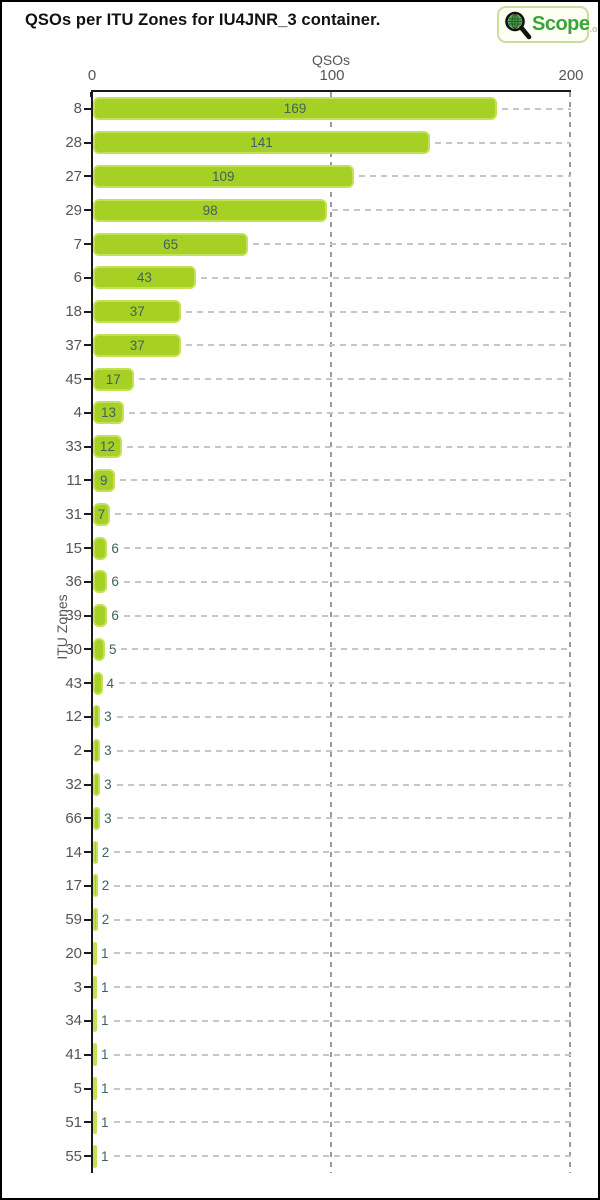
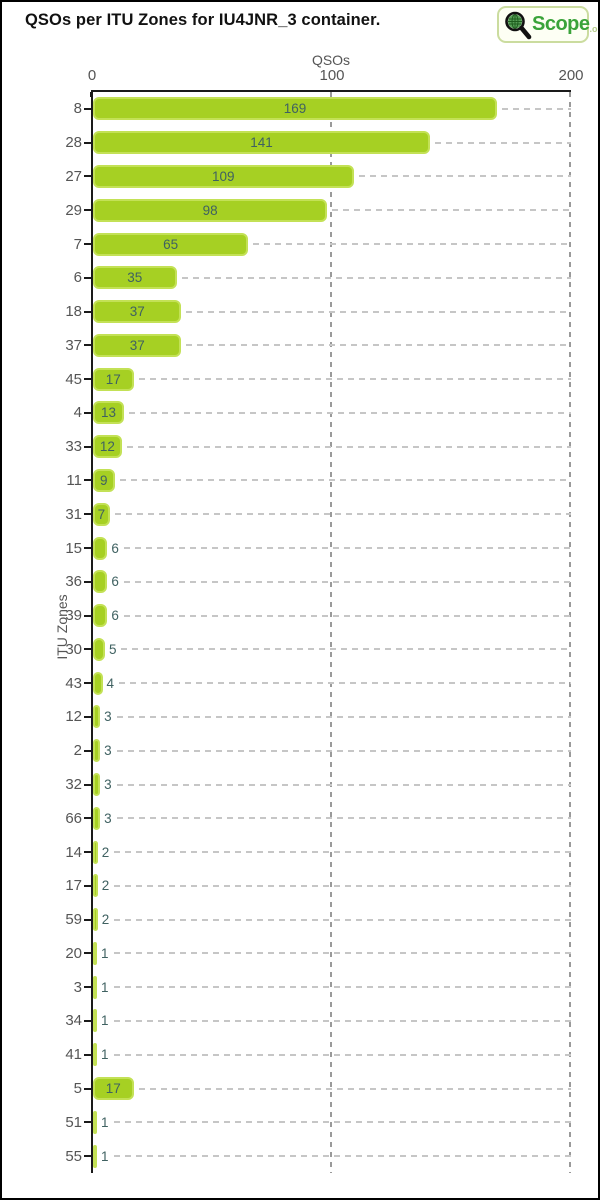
6: 43 -> 35
5: 1 -> 17
